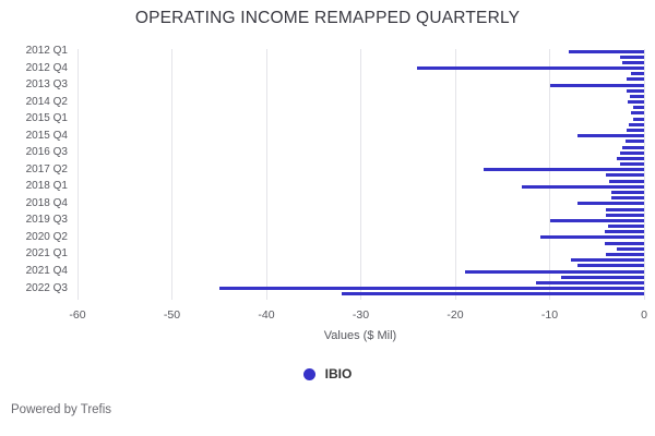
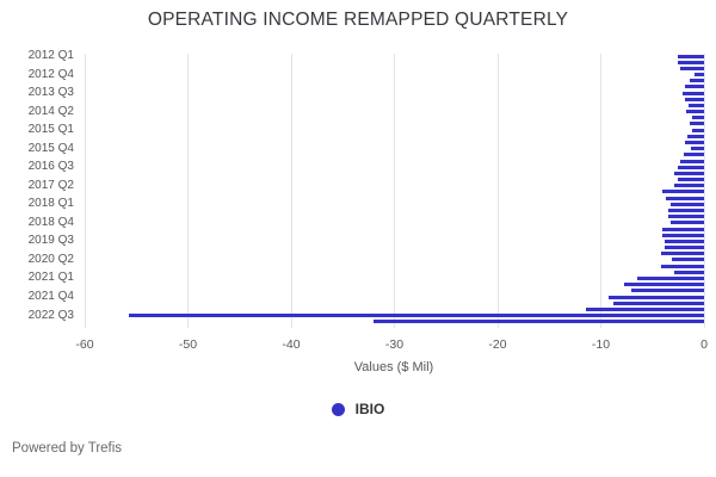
2012 Q1: -8 -> -2
2012 Q4: -24 -> -1
2013 Q3: -10 -> -2
2015 Q4: -7 -> -1
2017 Q2: -17 -> -3
2018 Q1: -13 -> -3
2018 Q4: -7 -> -3
2019 Q3: -10 -> -4
2020 Q2: -11 -> -3
2021 Q1: -4 -> -6
2021 Q4: -19 -> -9
2022 Q3: -45 -> -56
